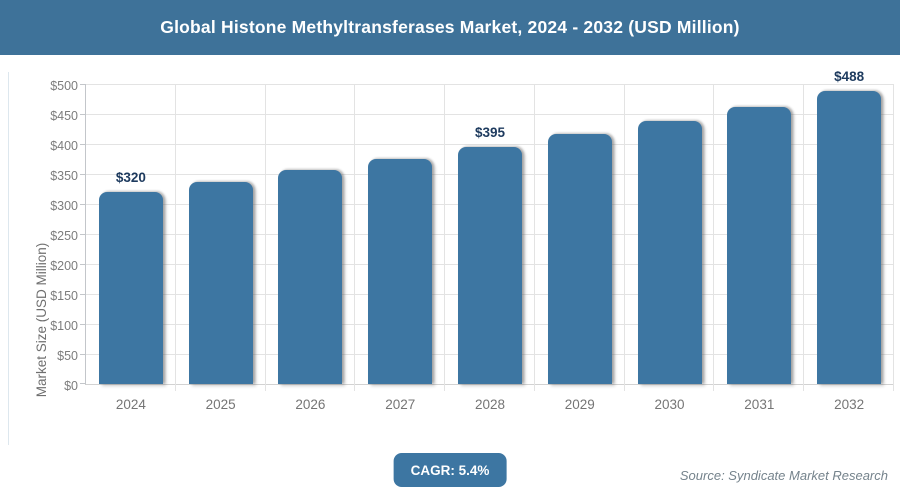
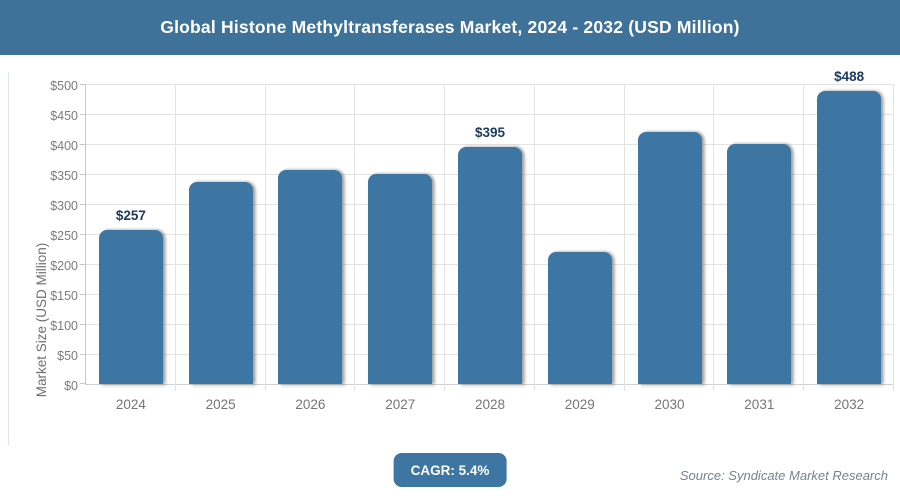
2024: $320 -> $257
2027: $380 -> $350
2029: $420 -> $220
2030: $440 -> $420
2031: $460 -> $400
